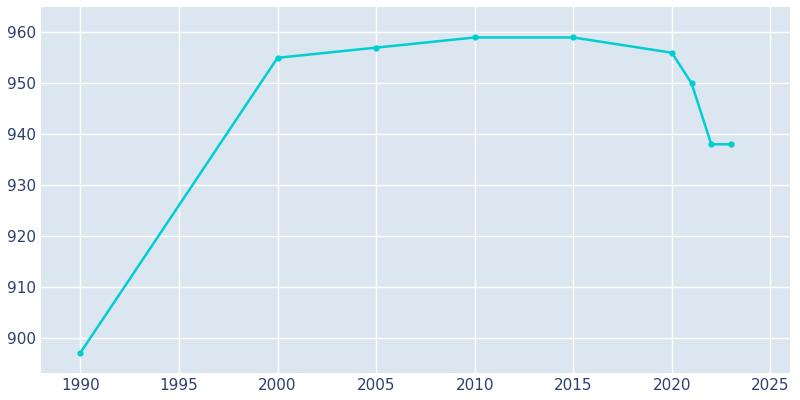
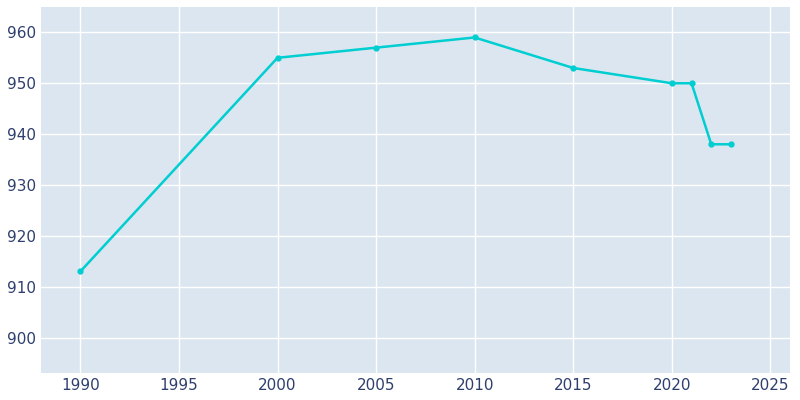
1990: 897 -> 913
2015: 959 -> 953
2020: 956 -> 950
